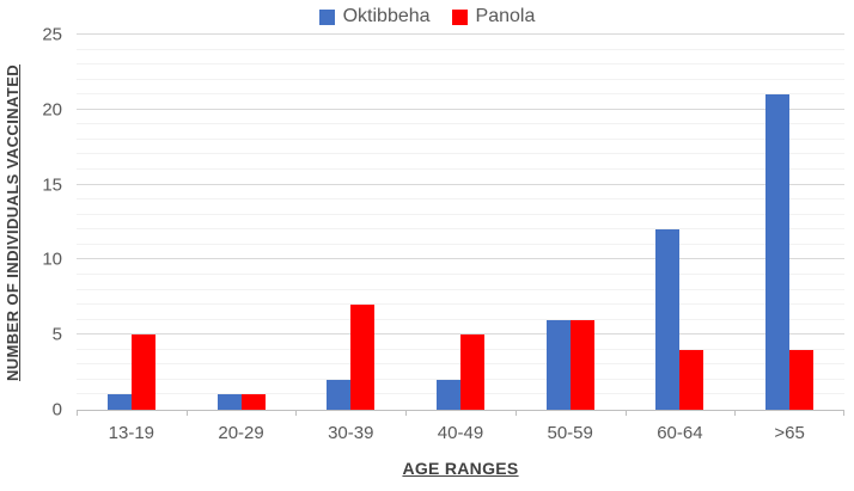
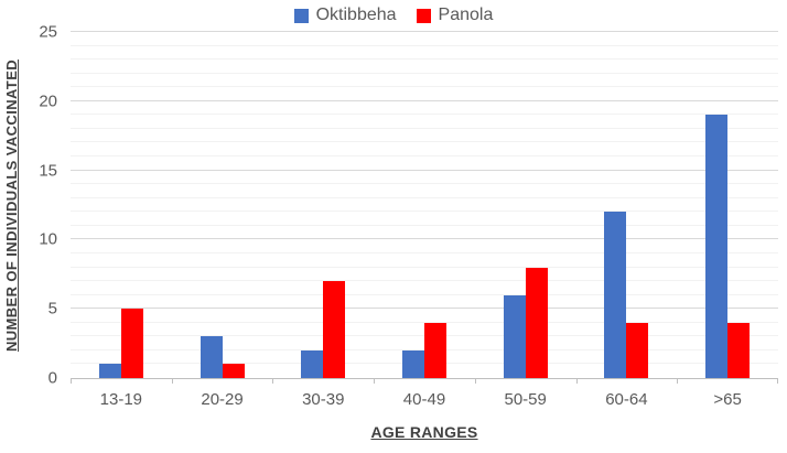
Oktibbeha/20-29: 1 -> 3
Panola/40-49: 5 -> 4
Panola/50-59: 6 -> 8
Oktibbeha/>65: 21 -> 19
